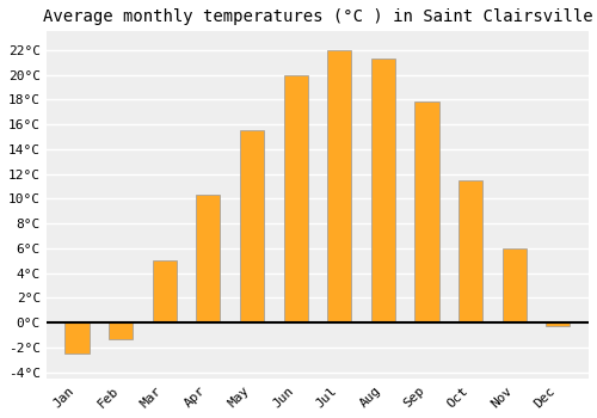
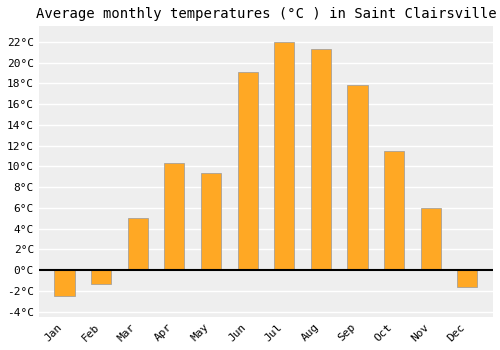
May: 15.5°C -> 9.4°C
Jun: 20.0°C -> 19.1°C
Dec: -0.3°C -> -1.6°C
